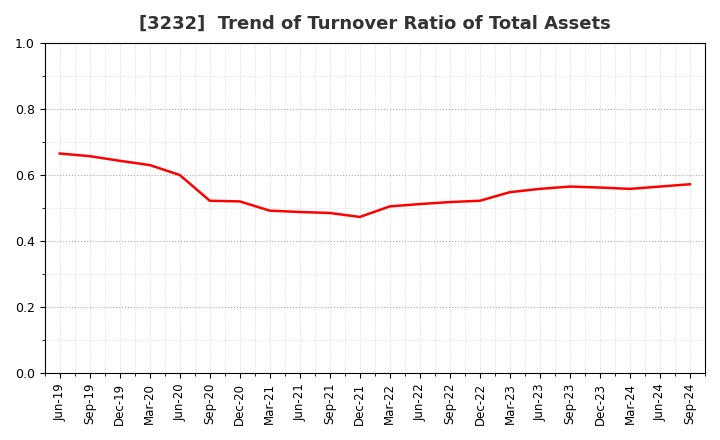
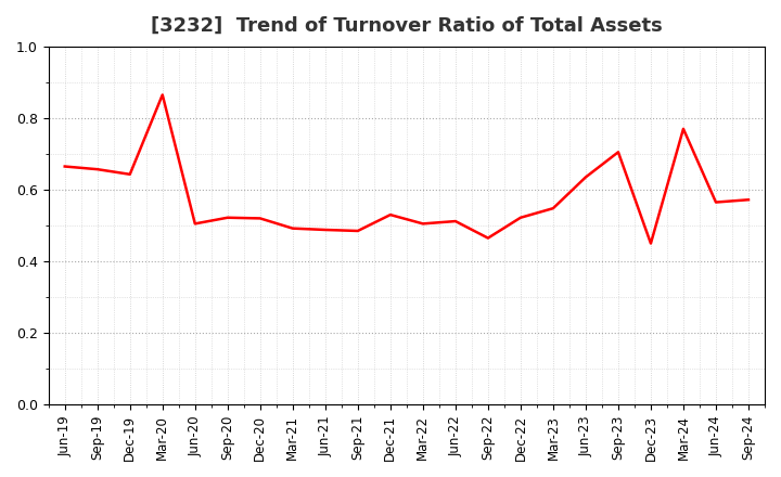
Mar-20: 0.630 -> 0.865
Jun-20: 0.600 -> 0.505
Dec-21: 0.473 -> 0.530
Sep-22: 0.518 -> 0.465
Jun-23: 0.558 -> 0.635
Sep-23: 0.565 -> 0.705
Dec-23: 0.562 -> 0.450
Mar-24: 0.558 -> 0.770
